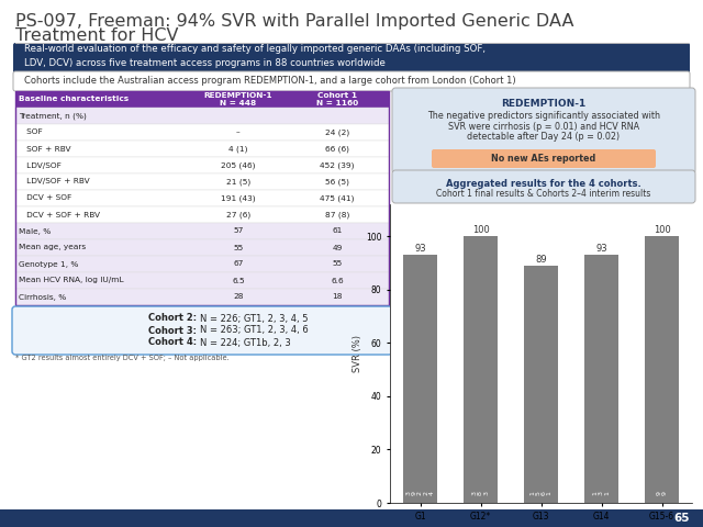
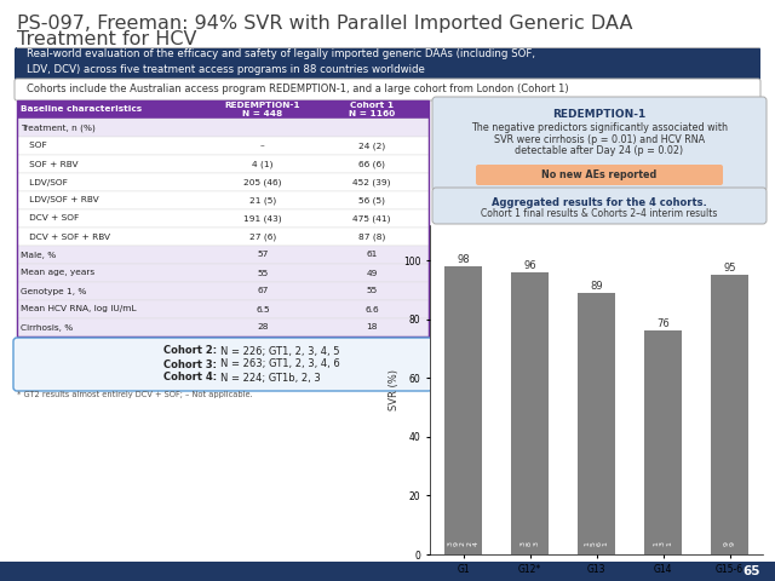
G1: 93 -> 98
G12*: 100 -> 96
G14: 93 -> 76
G15-6: 100 -> 95
